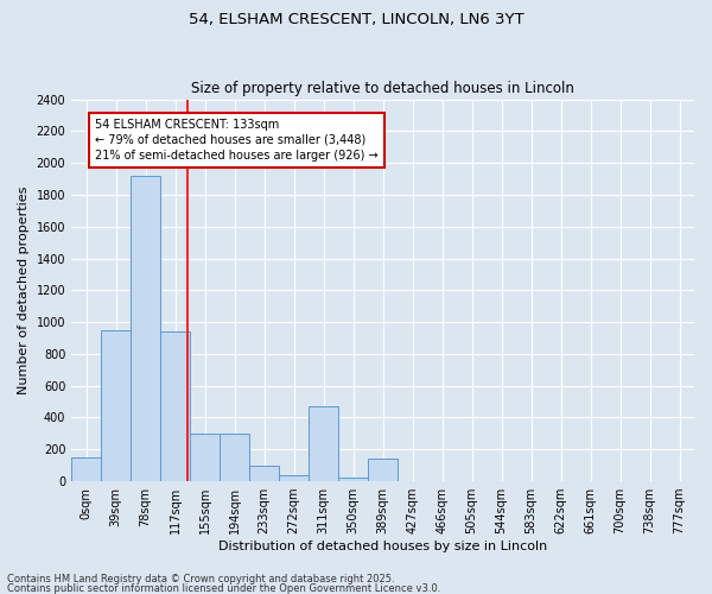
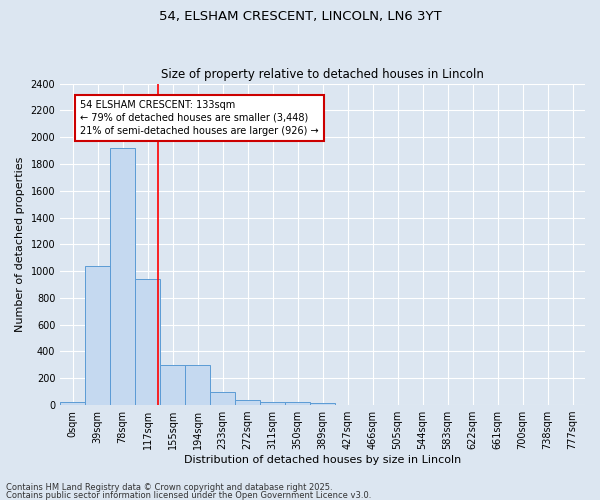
0sqm: 150 -> 20
39sqm: 950 -> 1040
311sqm: 470 -> 20
389sqm: 140 -> 20
